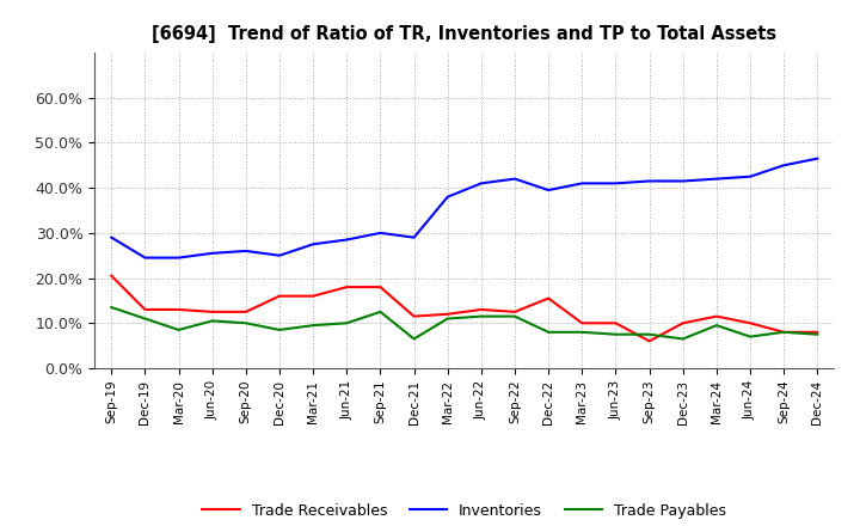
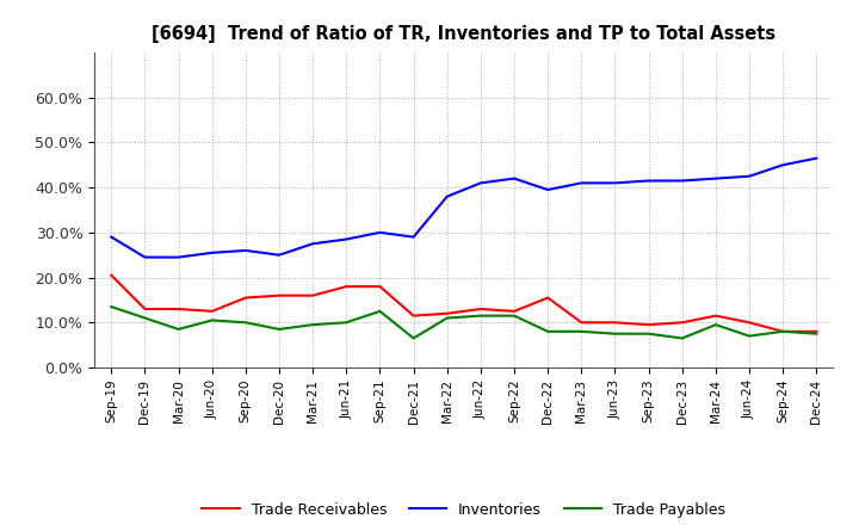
Trade Receivables/Sep-20: 12.5% -> 15.5%
Trade Receivables/Sep-23: 6.0% -> 9.5%
